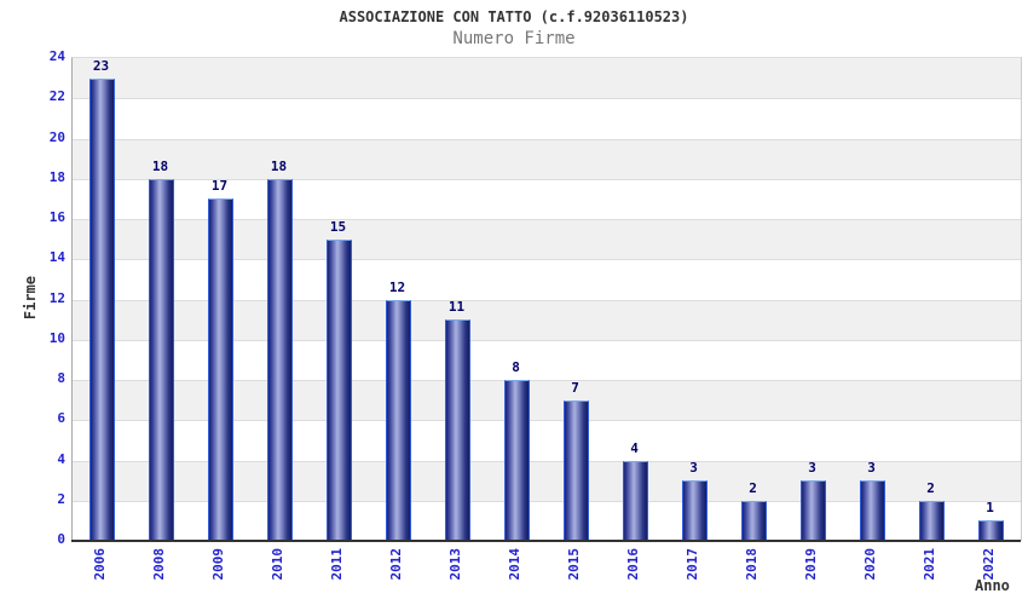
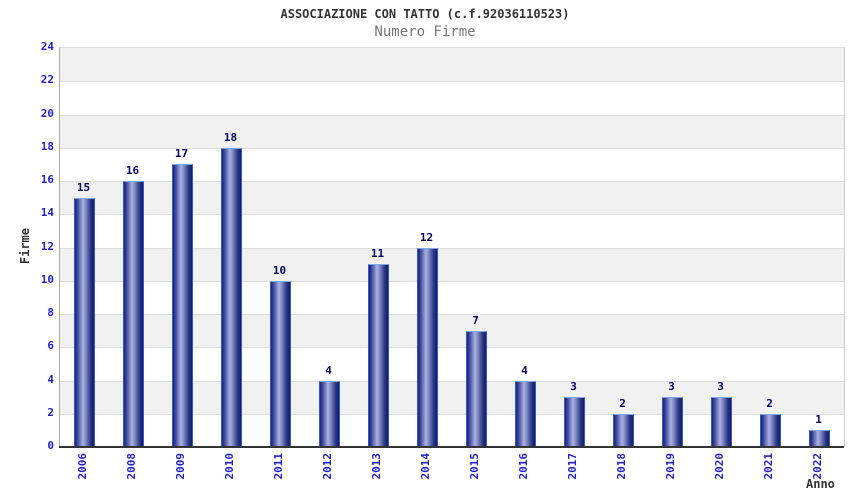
2006: 23 -> 15
2008: 18 -> 16
2011: 15 -> 10
2012: 12 -> 4
2014: 8 -> 12
